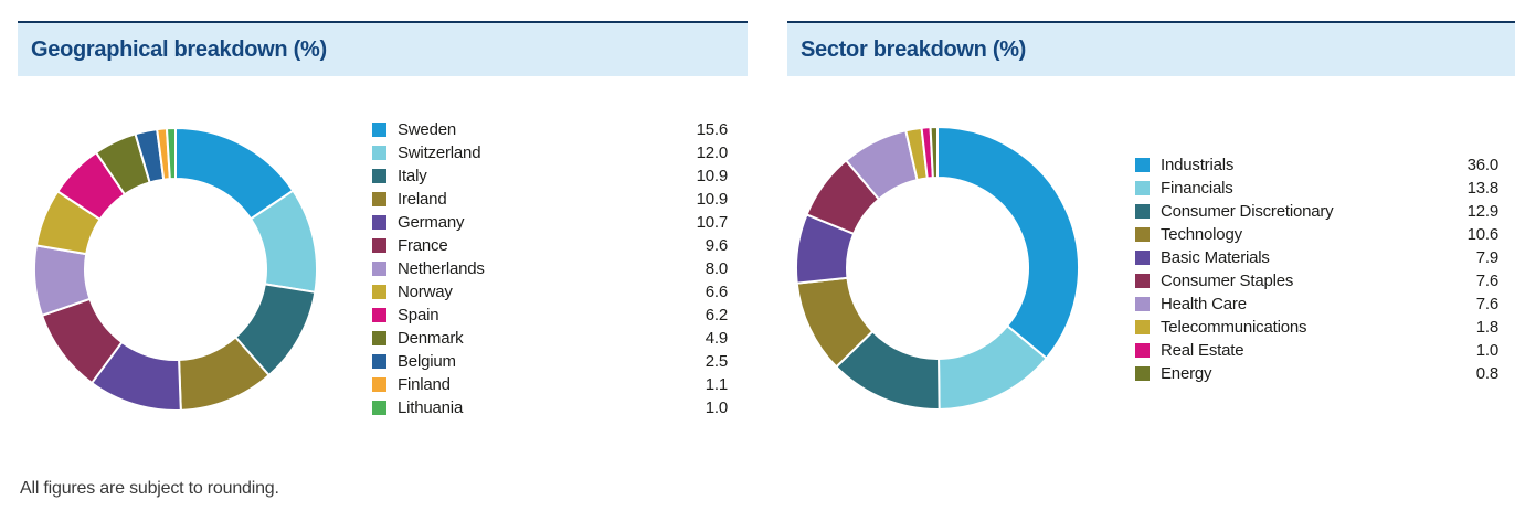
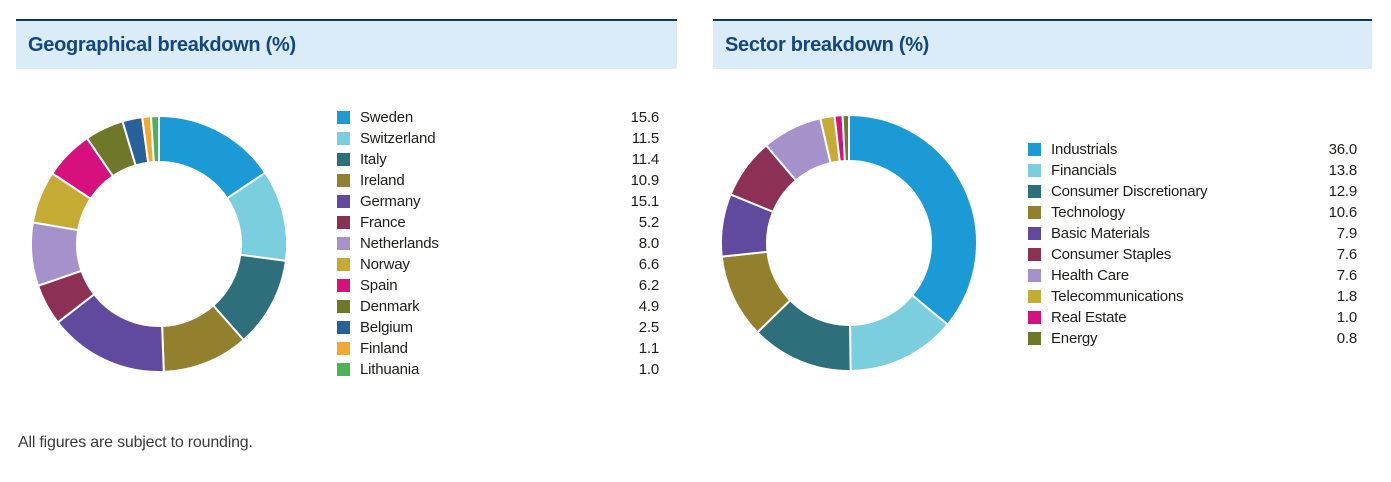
Geographical breakdown (%)/Switzerland: 12.0 -> 11.5
Geographical breakdown (%)/Italy: 10.9 -> 11.4
Geographical breakdown (%)/Germany: 10.7 -> 15.1
Geographical breakdown (%)/France: 9.6 -> 5.2
